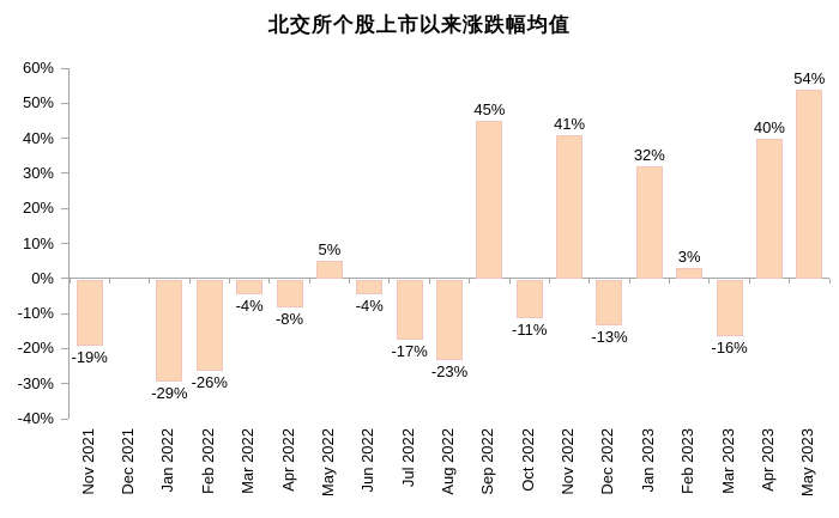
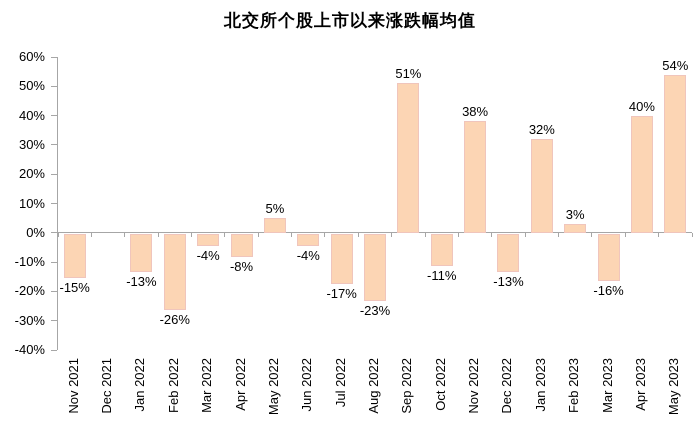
Nov 2021: -19% -> -15%
Jan 2022: -29% -> -13%
Sep 2022: 45% -> 51%
Nov 2022: 41% -> 38%
